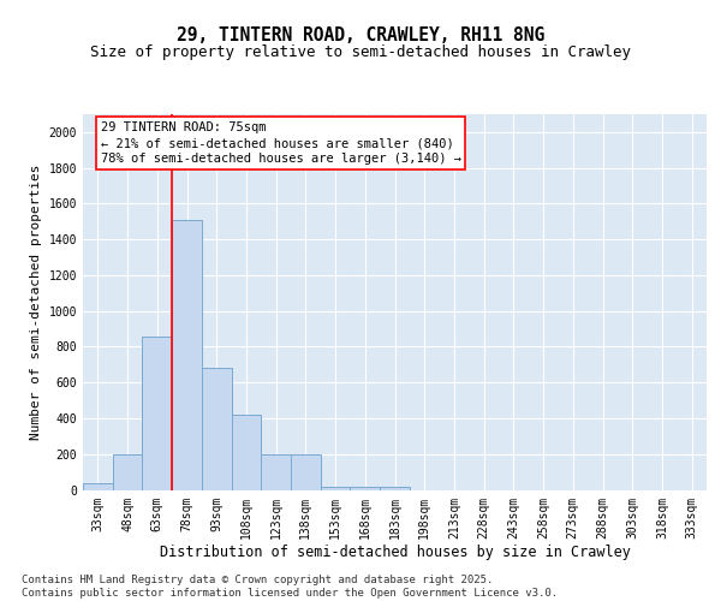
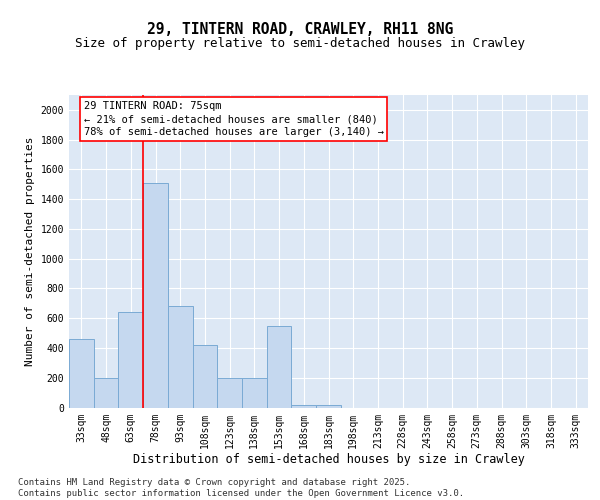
33sqm: 40 -> 460
63sqm: 860 -> 640
153sqm: 20 -> 550
